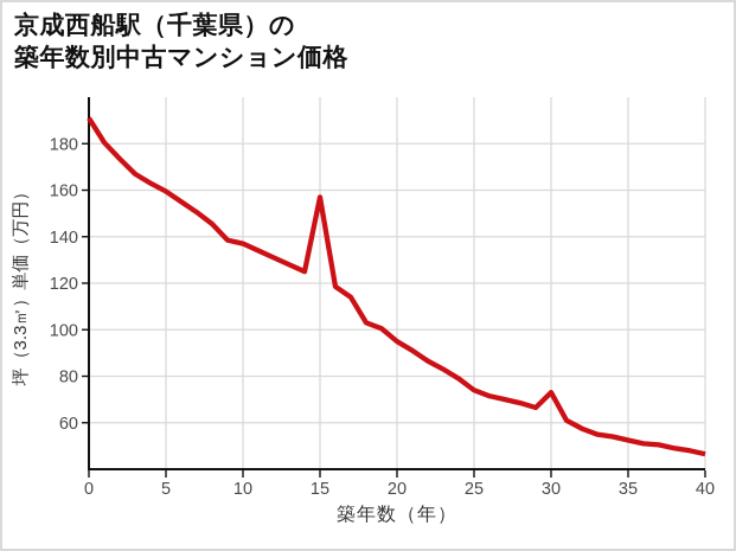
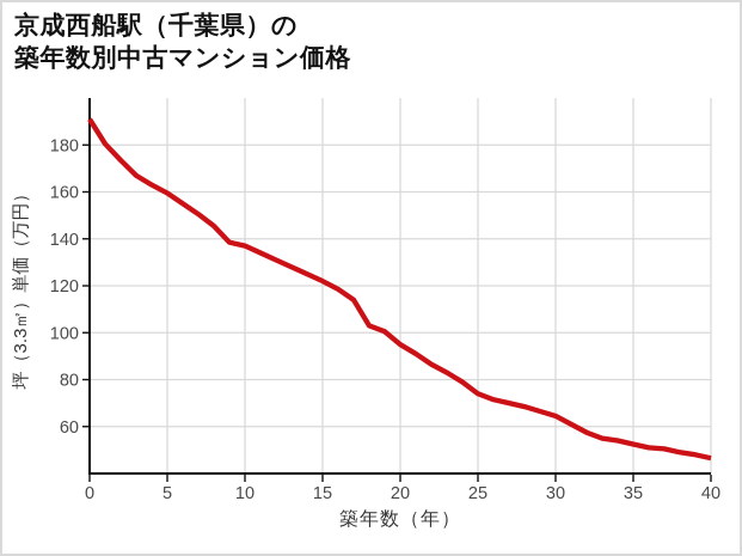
15: 157 -> 122
30: 73 -> 64
